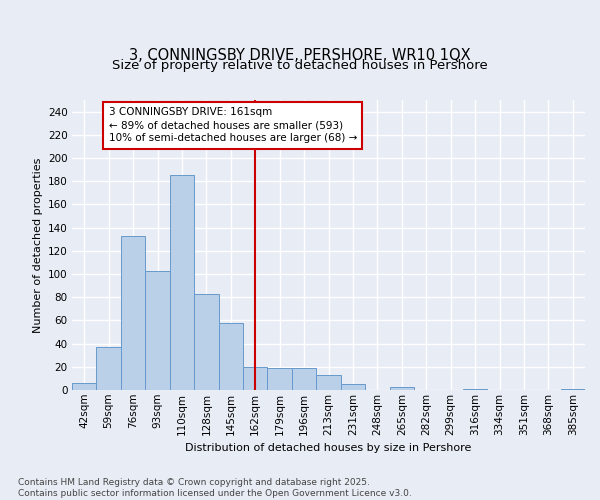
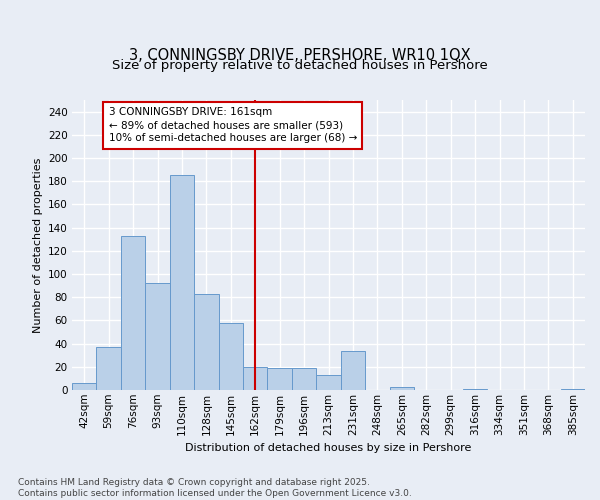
93sqm: 103 -> 92
231sqm: 5 -> 34
